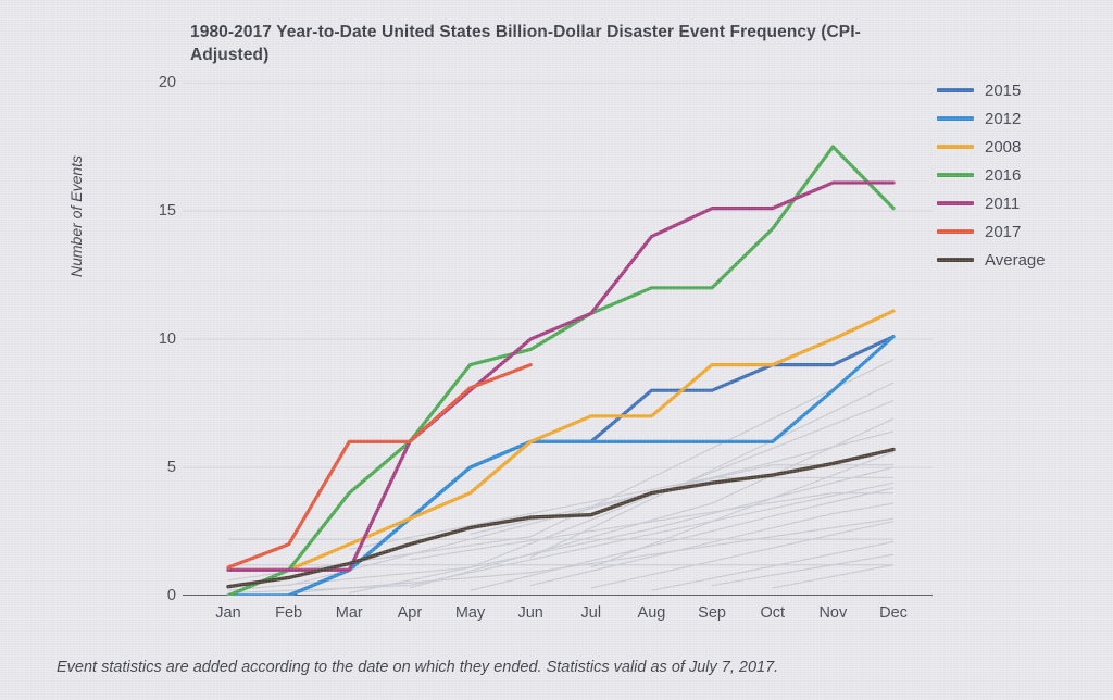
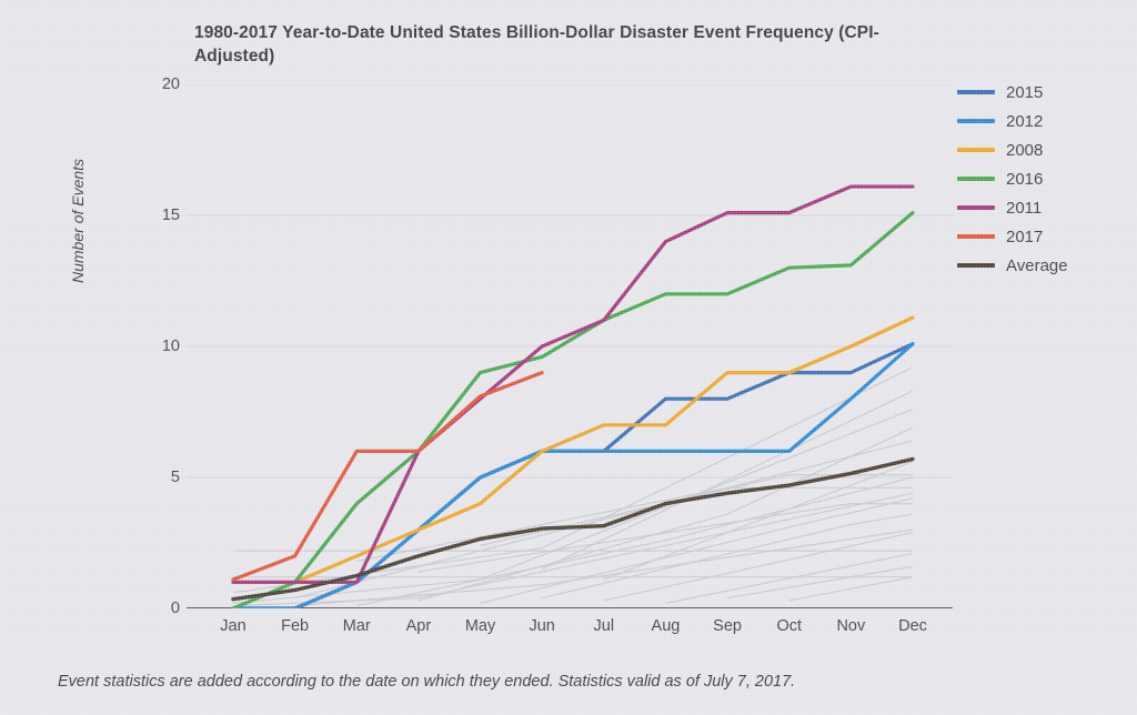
2016/Oct: 14.3 -> 13.0
2016/Nov: 17.5 -> 13.1
